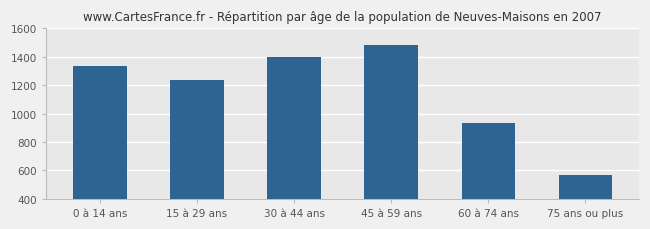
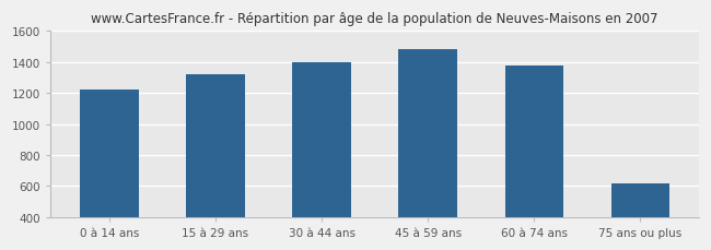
0 à 14 ans: 1340 -> 1220
15 à 29 ans: 1240 -> 1320
60 à 74 ans: 940 -> 1380
75 ans ou plus: 570 -> 620
